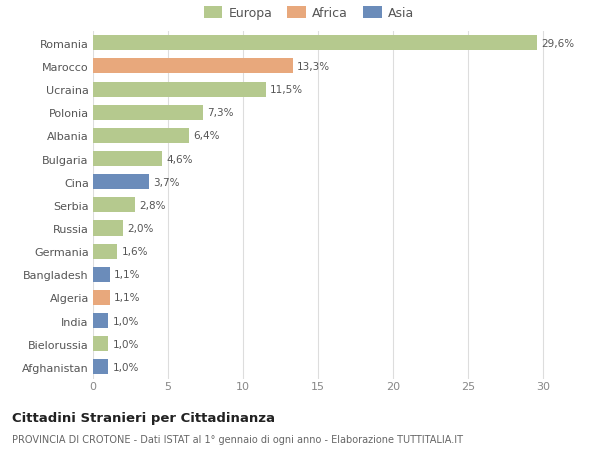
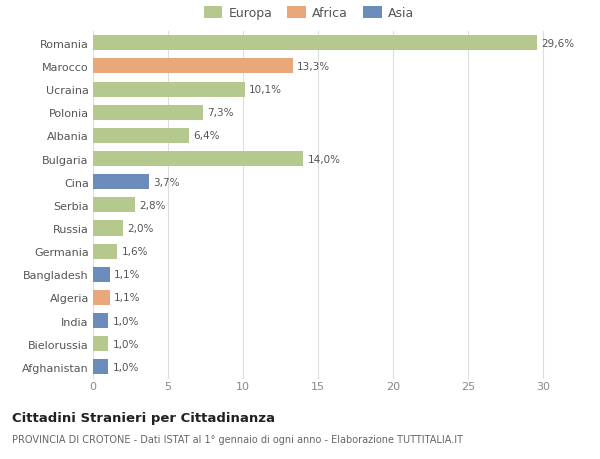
Ucraina: 11,5% -> 10,1%
Bulgaria: 4,6% -> 14,0%
